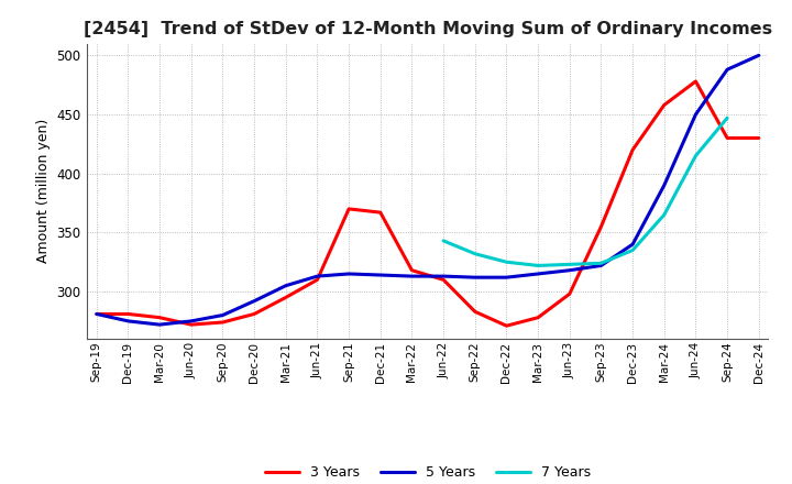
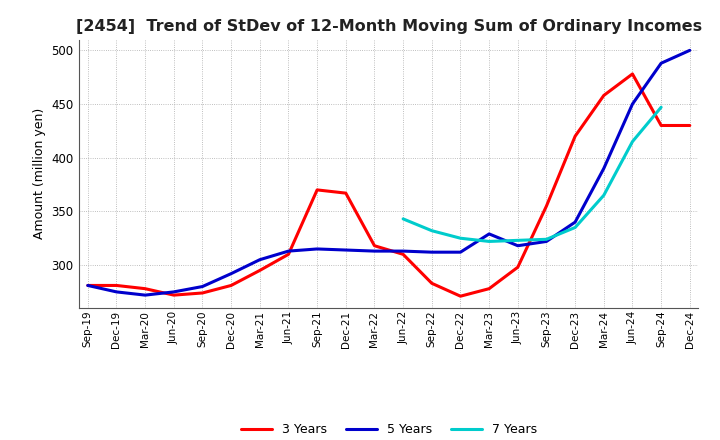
5 Years/Mar-23: 315 -> 329
